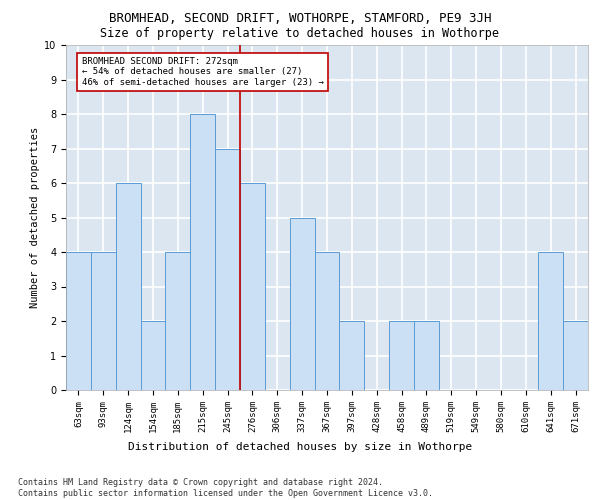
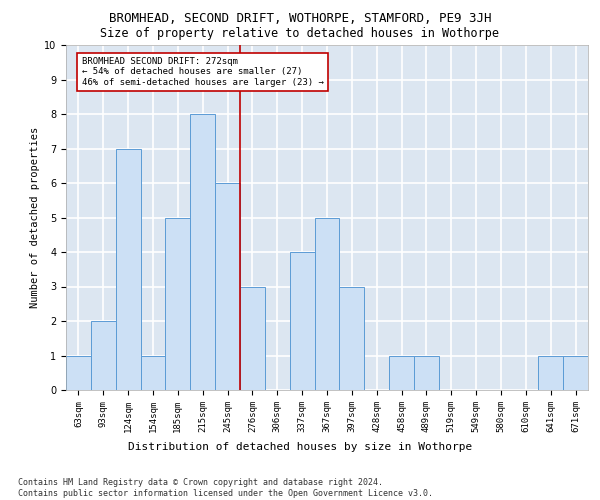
63sqm: 4 -> 1
93sqm: 4 -> 2
124sqm: 6 -> 7
154sqm: 2 -> 1
185sqm: 4 -> 5
245sqm: 7 -> 6
276sqm: 6 -> 3
337sqm: 5 -> 4
367sqm: 4 -> 5
397sqm: 2 -> 3
458sqm: 2 -> 1
489sqm: 2 -> 1
641sqm: 4 -> 1
671sqm: 2 -> 1
